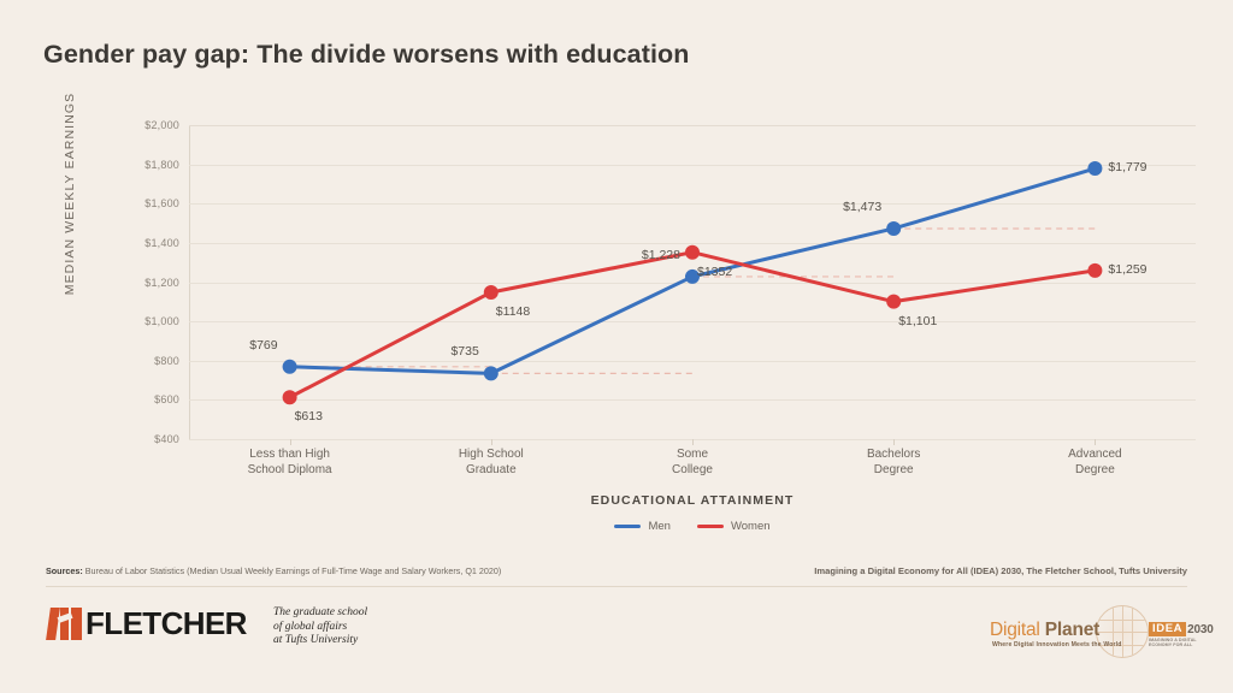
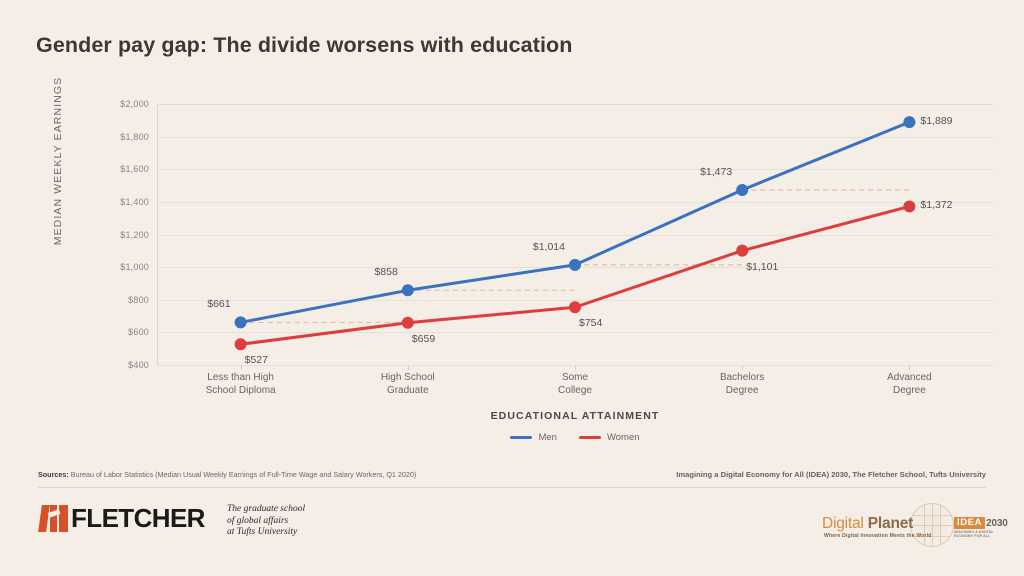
Men/Less than High School Diploma: $769 -> $661
Women/Less than High School Diploma: $613 -> $527
Men/High School Graduate: $735 -> $858
Women/High School Graduate: $1148 -> $659
Men/Some College: $1,228 -> $1,014
Women/Some College: $1352 -> $754
Men/Advanced Degree: $1,779 -> $1,889
Women/Advanced Degree: $1,259 -> $1,372
